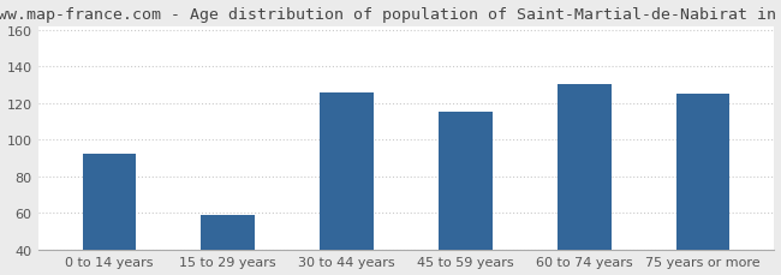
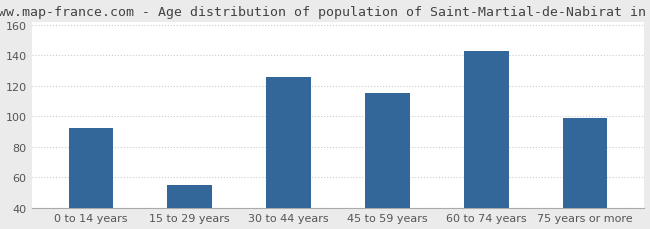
15 to 29 years: 59 -> 55
60 to 74 years: 130 -> 143
75 years or more: 125 -> 99
